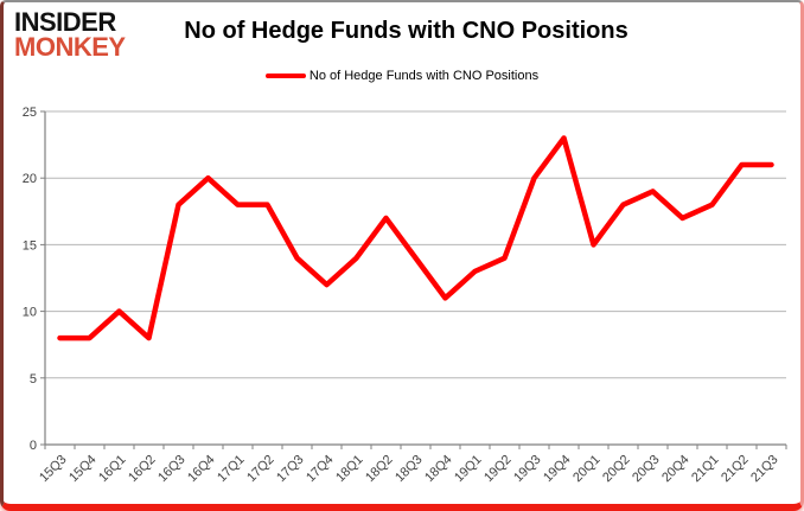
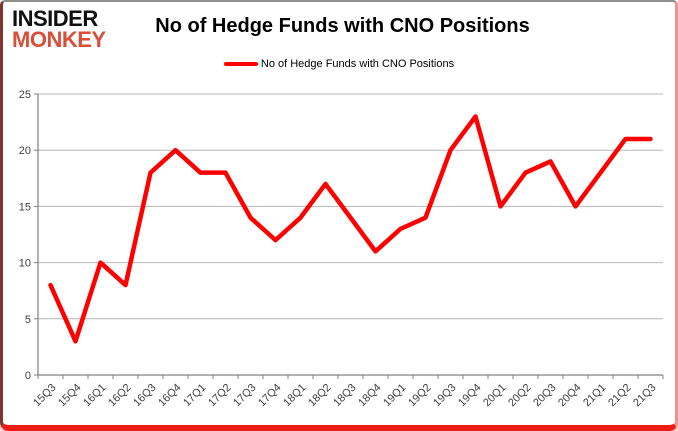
15Q4: 8 -> 3
20Q4: 17 -> 15
